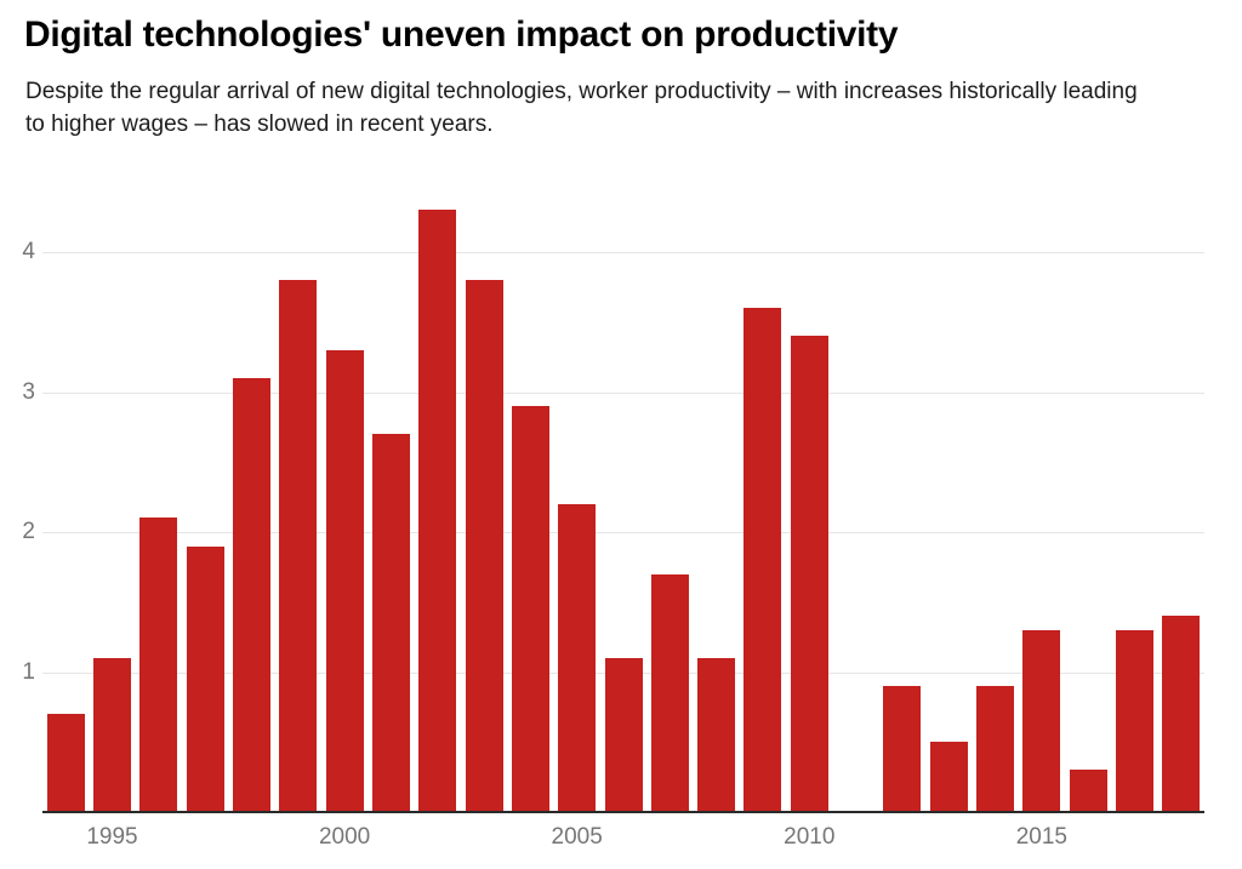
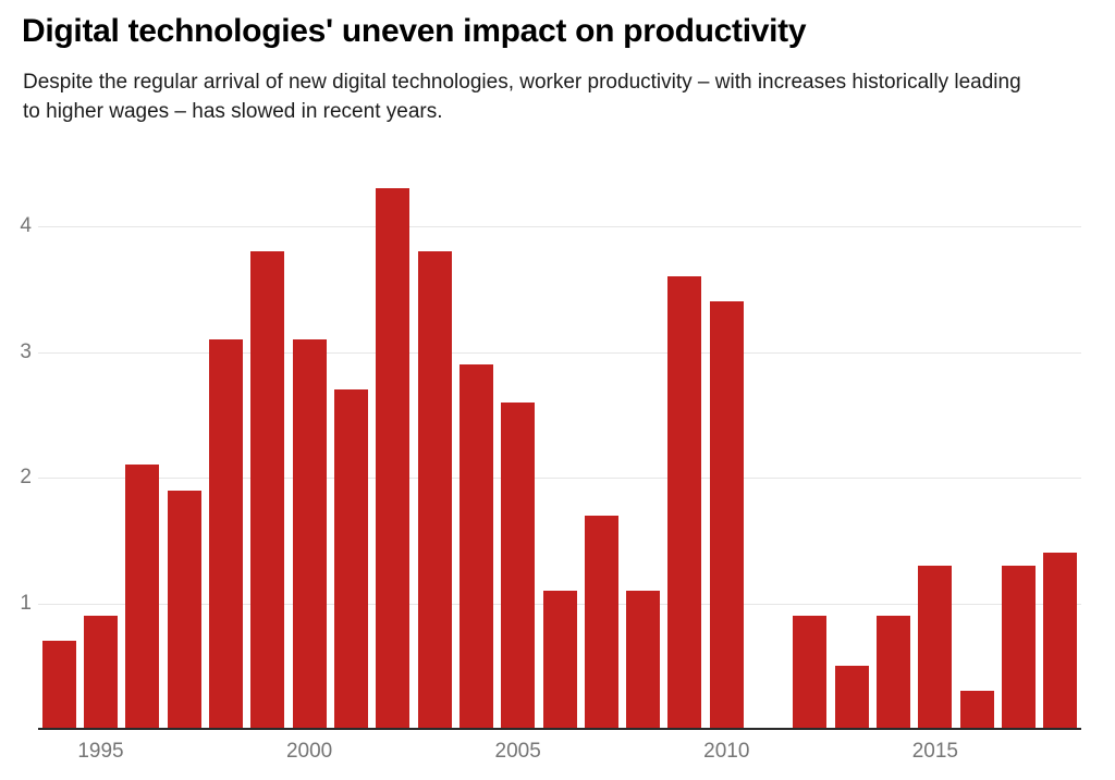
1995: 1.1 -> 0.9
2000: 3.3 -> 3.1
2005: 2.2 -> 2.6
